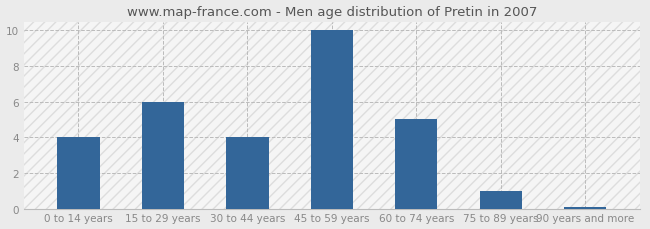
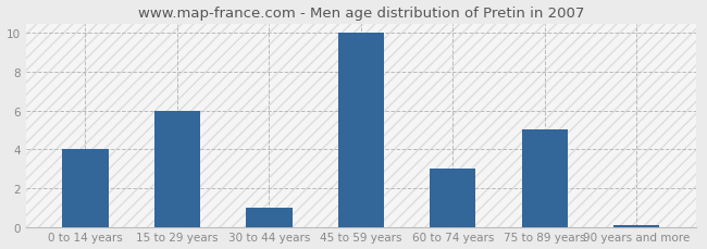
30 to 44 years: 4.0 -> 1.0
60 to 74 years: 5.0 -> 3.0
75 to 89 years: 1.0 -> 5.0
